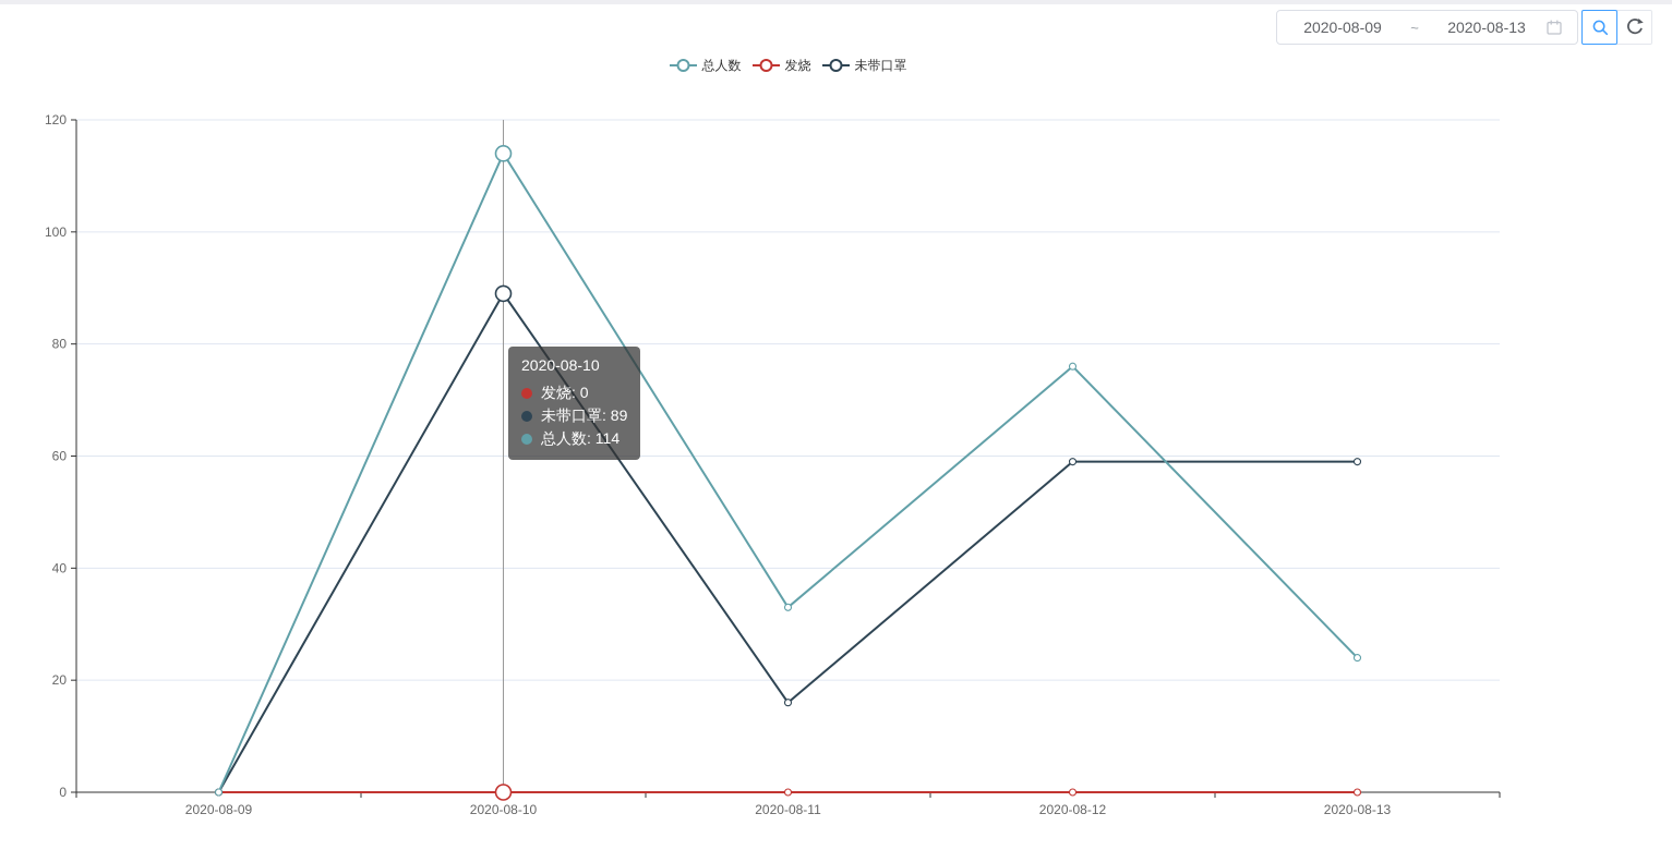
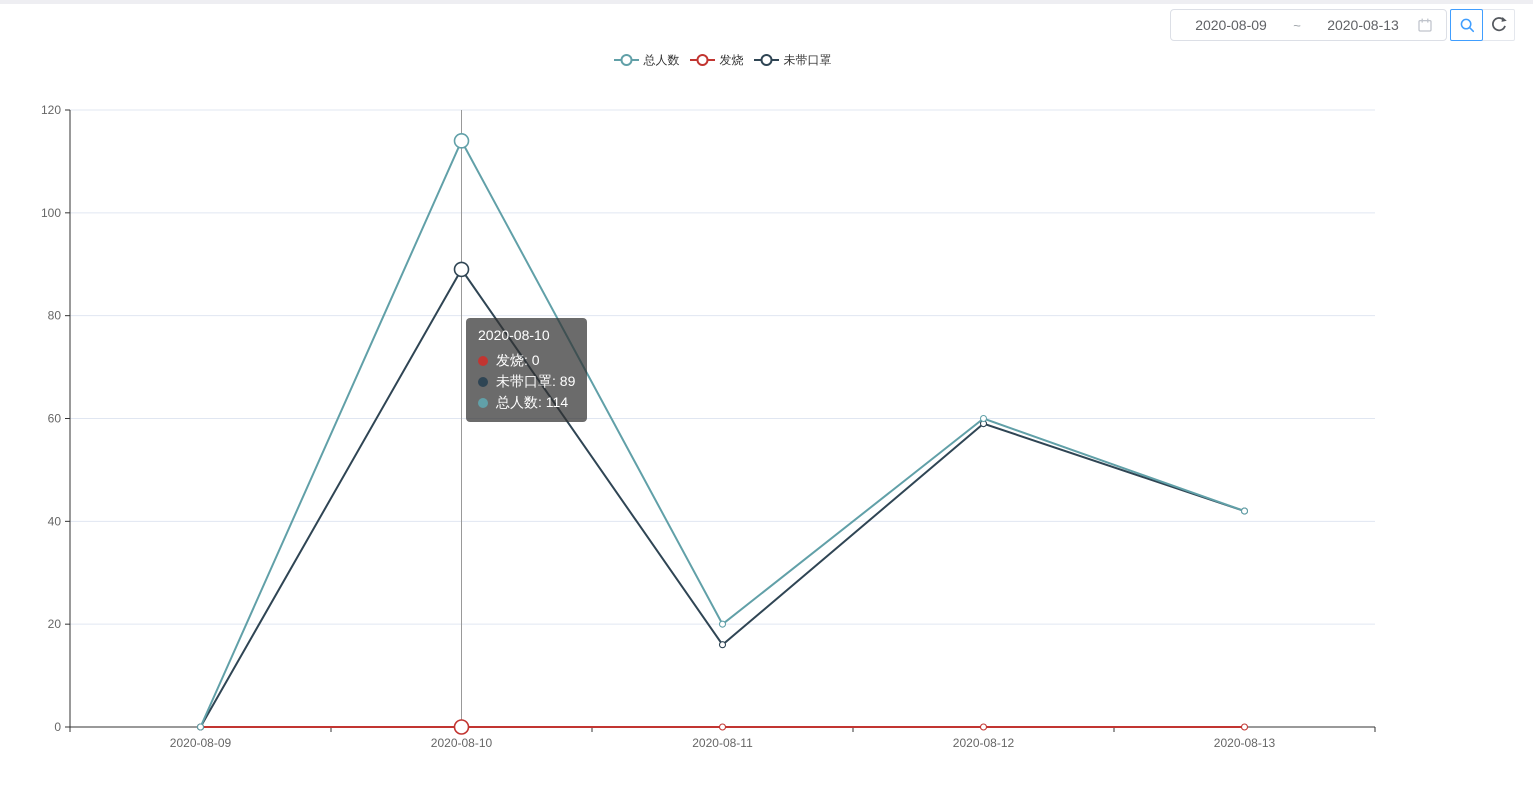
总人数/2020-08-11: 33 -> 20
总人数/2020-08-12: 76 -> 60
未带口罩/2020-08-13: 59 -> 42
总人数/2020-08-13: 24 -> 42
